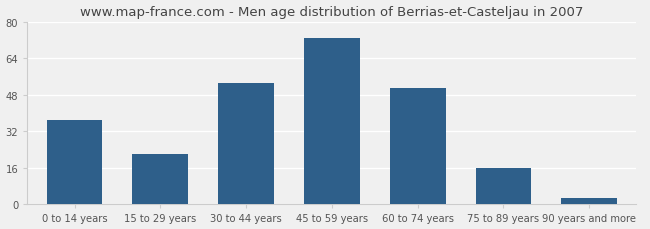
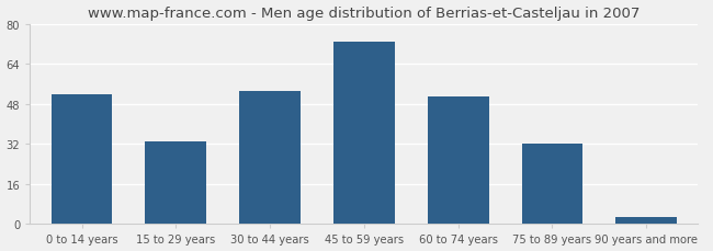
0 to 14 years: 37 -> 52
15 to 29 years: 22 -> 33
75 to 89 years: 16 -> 32
